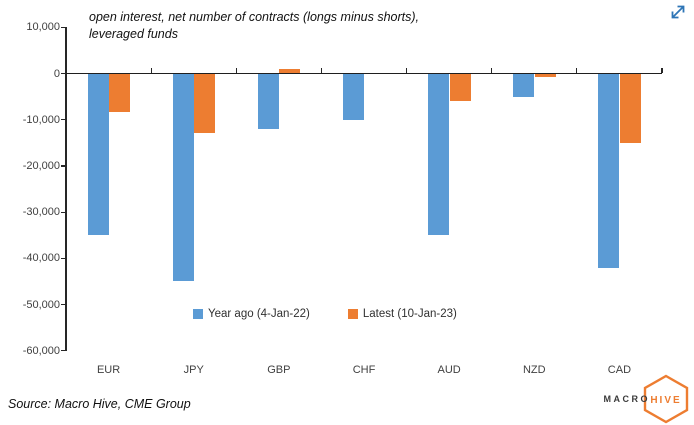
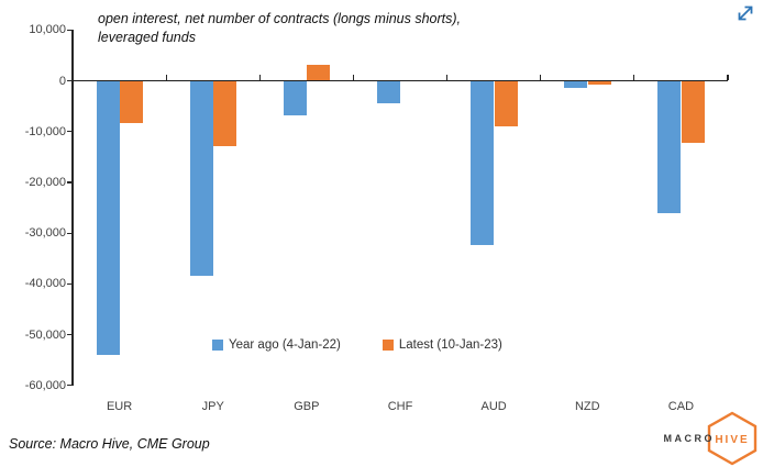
Year ago (4-Jan-22)/EUR: -35000 -> -54000
Year ago (4-Jan-22)/JPY: -45000 -> -38000
Year ago (4-Jan-22)/GBP: -12000 -> -7000
Latest (10-Jan-23)/GBP: 1000 -> 3000
Year ago (4-Jan-22)/CHF: -10000 -> -4000
Year ago (4-Jan-22)/AUD: -35000 -> -32000
Latest (10-Jan-23)/AUD: -6000 -> -9000
Year ago (4-Jan-22)/NZD: -5000 -> -1000
Year ago (4-Jan-22)/CAD: -42000 -> -26000
Latest (10-Jan-23)/CAD: -15000 -> -12000
